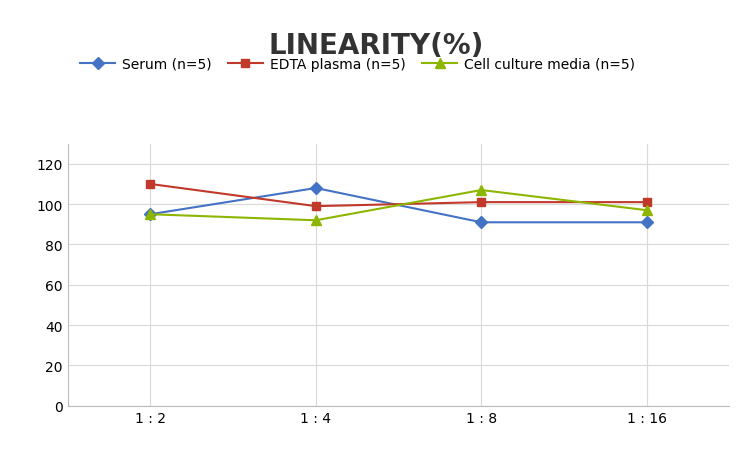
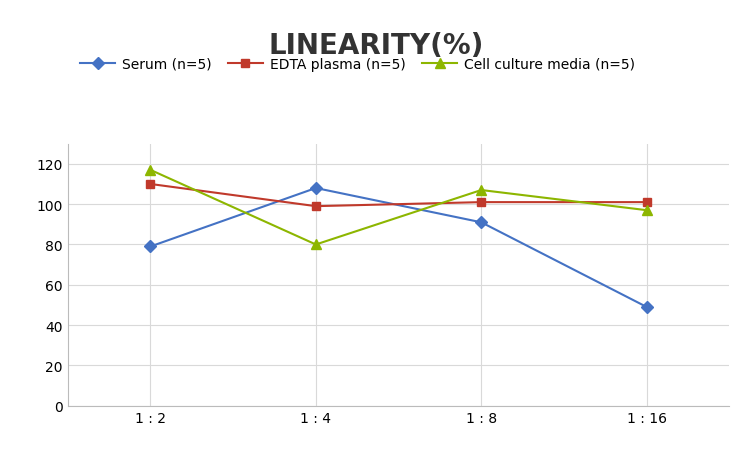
Serum (n=5)/1 : 2: 95 -> 79
Cell culture media (n=5)/1 : 2: 95 -> 117
Cell culture media (n=5)/1 : 4: 92 -> 80
Serum (n=5)/1 : 16: 91 -> 49
